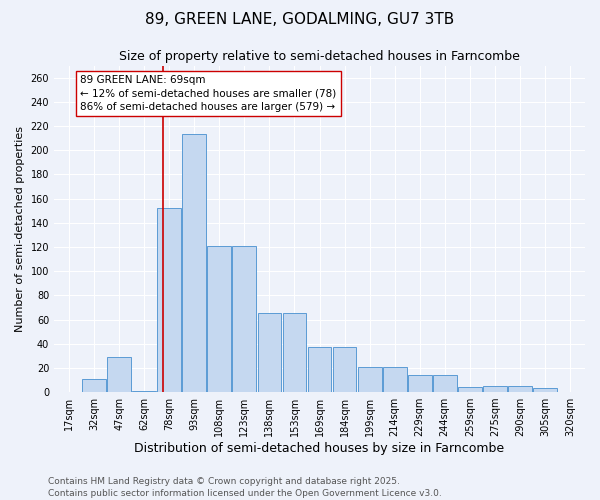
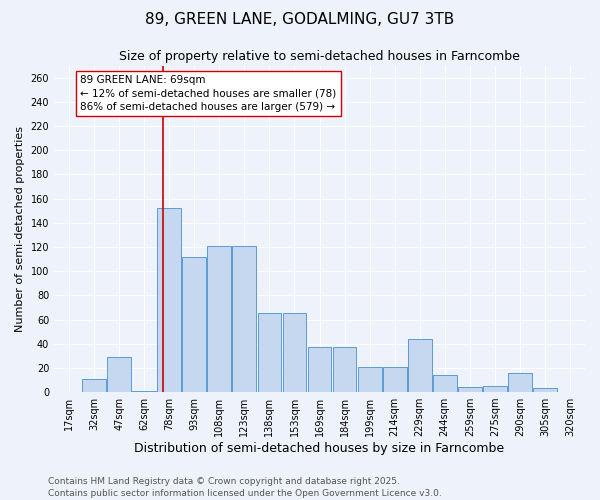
93sqm: 213 -> 112
229sqm: 14 -> 44
290sqm: 5 -> 16
